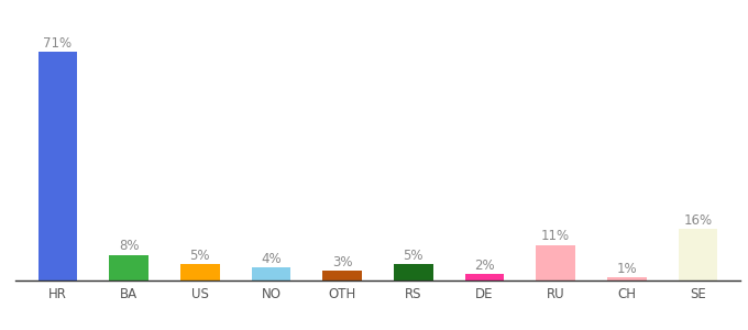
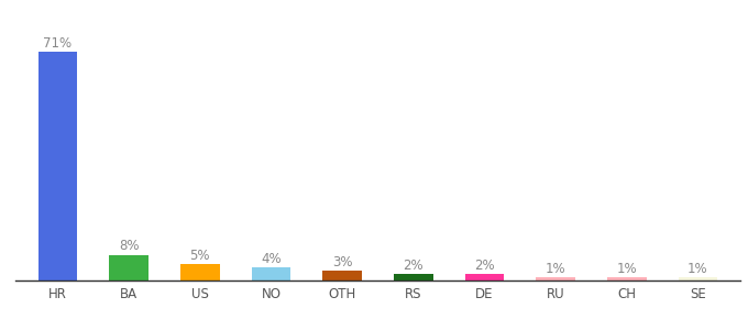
RS: 5% -> 2%
RU: 11% -> 1%
SE: 16% -> 1%
